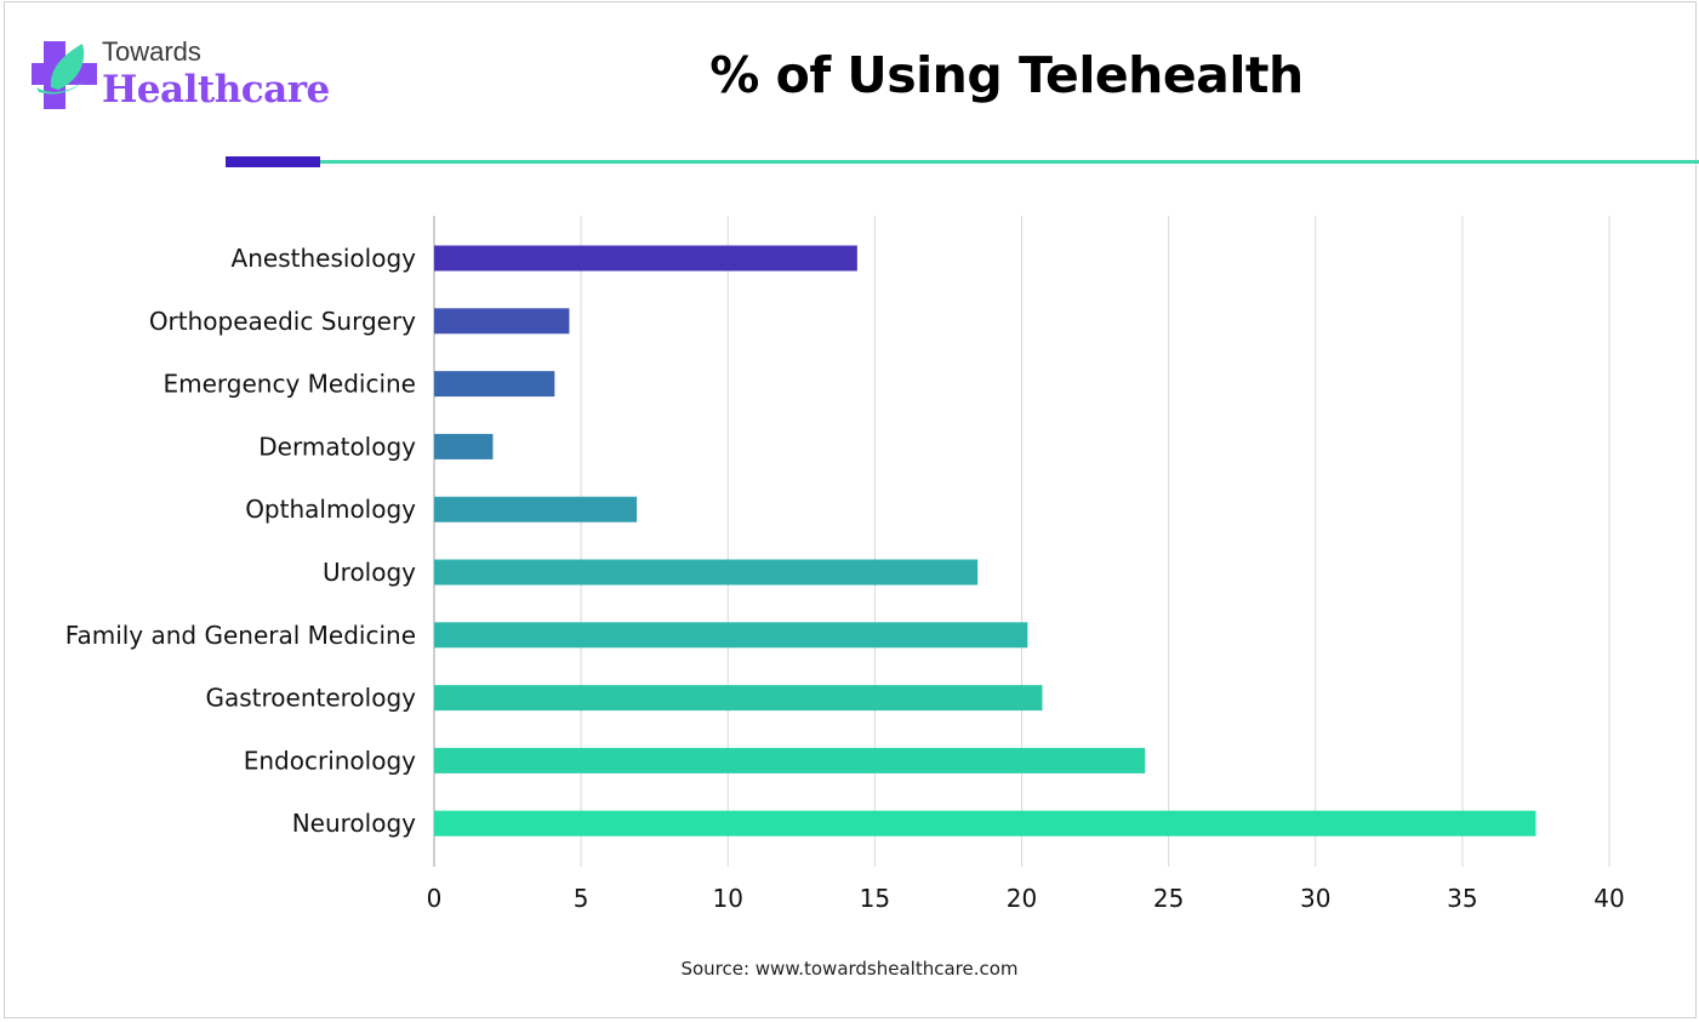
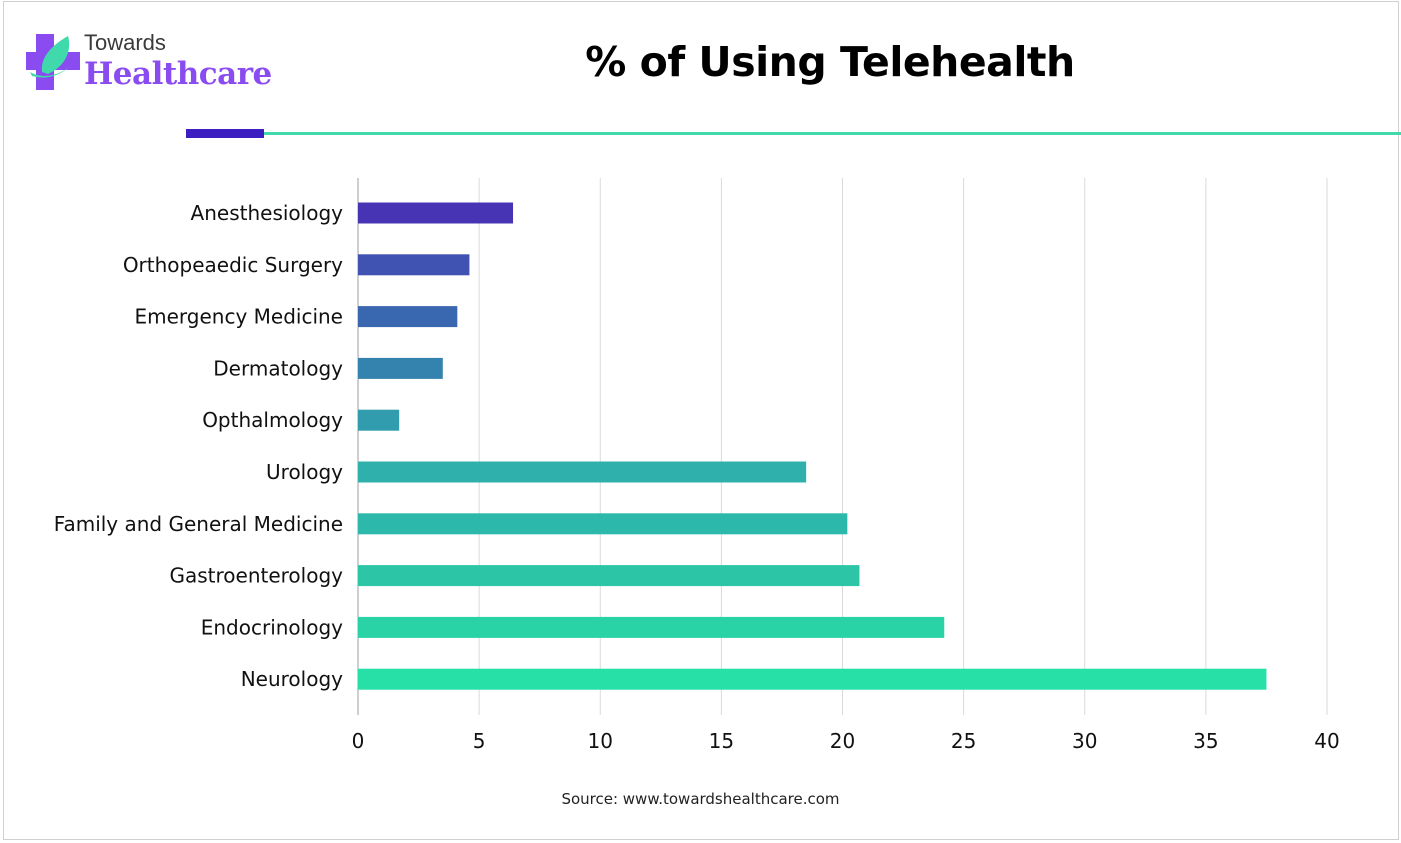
Anesthesiology: 14.4 -> 6.4
Dermatology: 2.0 -> 3.5
Opthalmology: 6.9 -> 1.7
